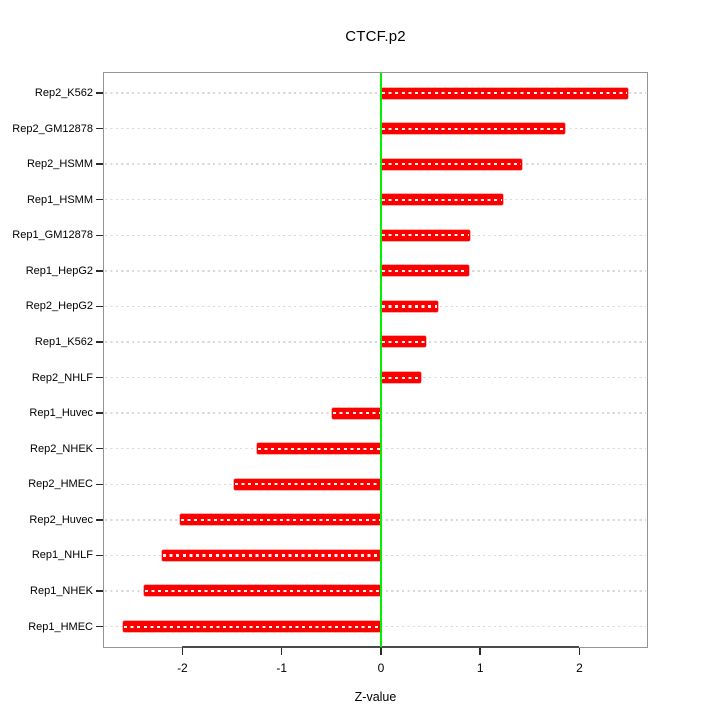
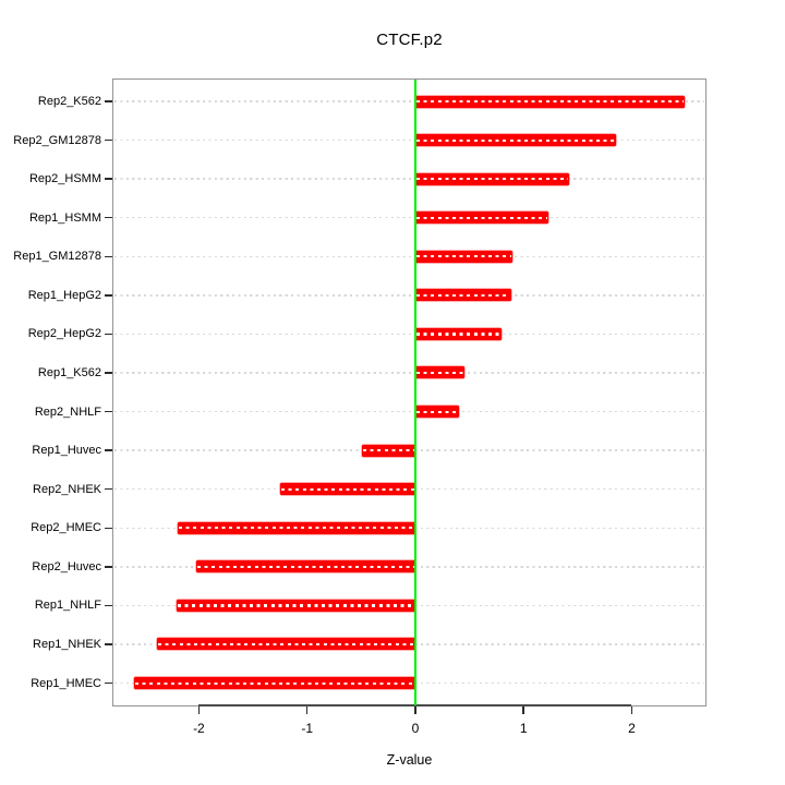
Rep2_HepG2: 0.6 -> 0.8
Rep2_HMEC: -1.5 -> -2.2
